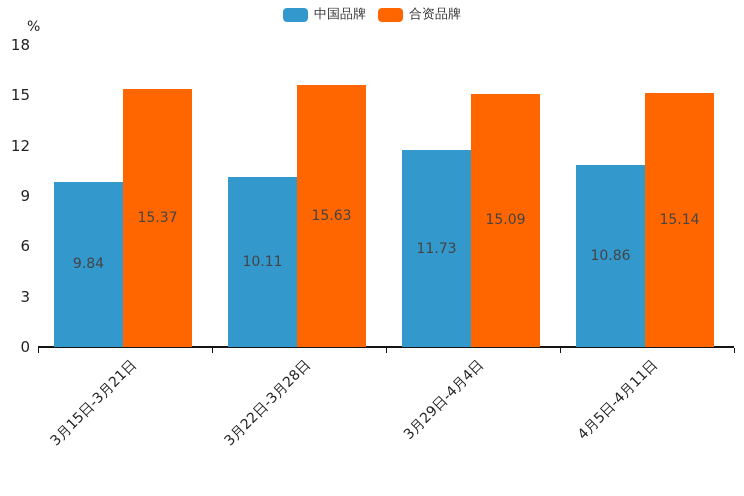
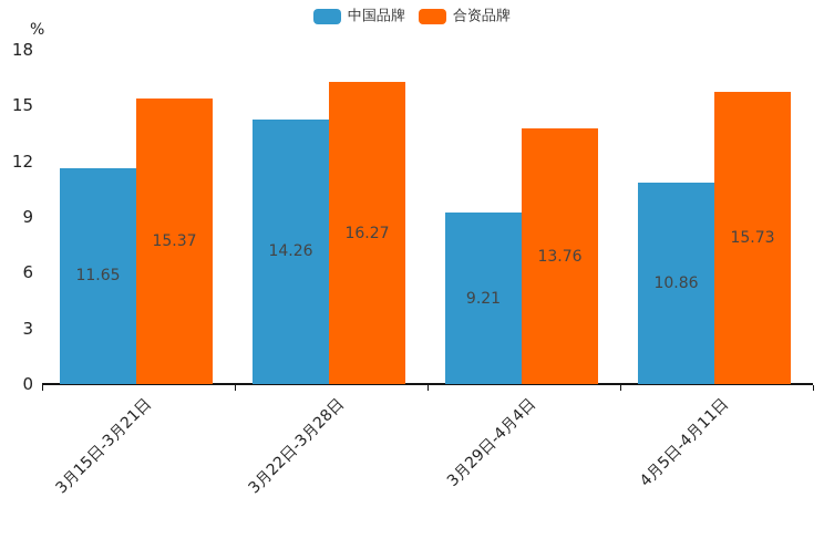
中国品牌/3月15日-3月21日: 9.84 -> 11.65
中国品牌/3月22日-3月28日: 10.11 -> 14.26
合资品牌/3月22日-3月28日: 15.63 -> 16.27
中国品牌/3月29日-4月4日: 11.73 -> 9.21
合资品牌/3月29日-4月4日: 15.09 -> 13.76
合资品牌/4月5日-4月11日: 15.14 -> 15.73
